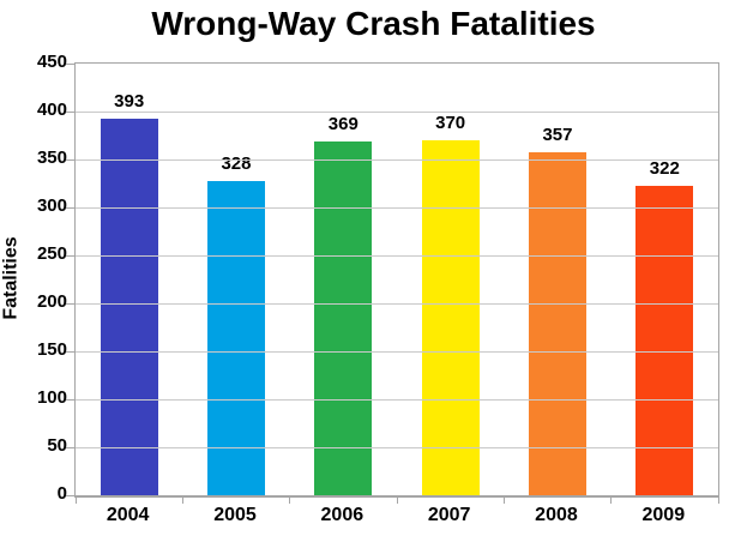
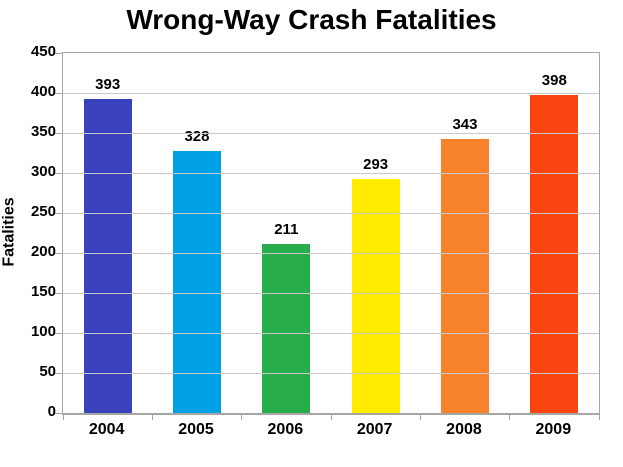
2006: 369 -> 211
2007: 370 -> 293
2008: 357 -> 343
2009: 322 -> 398
